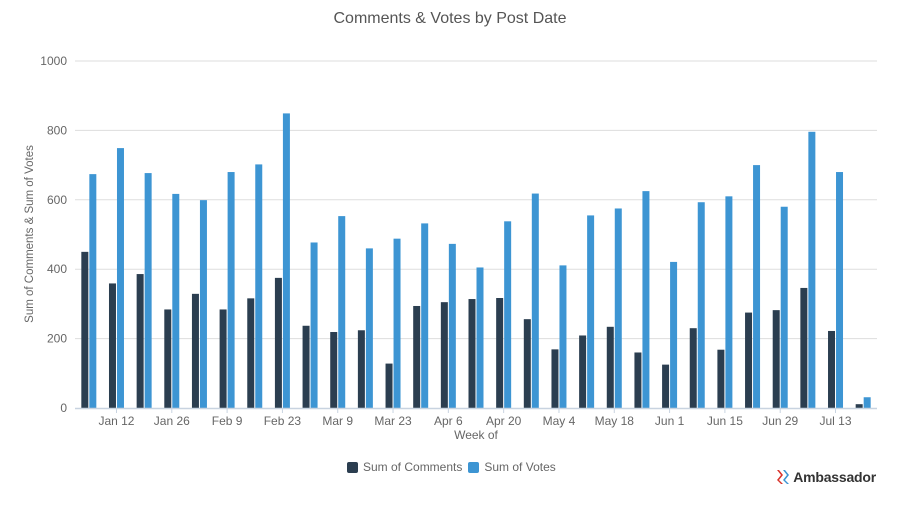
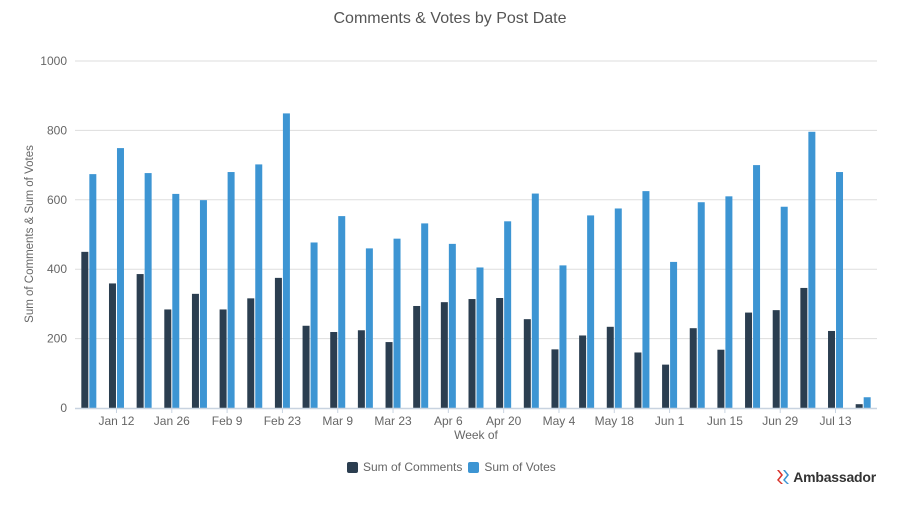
Sum of Comments/Mar 23: 130 -> 190
